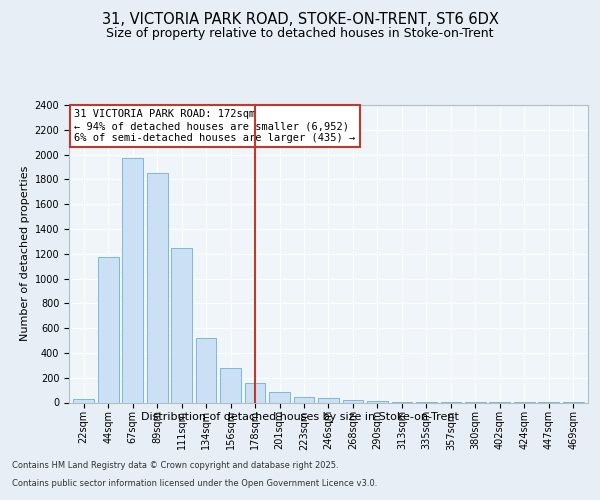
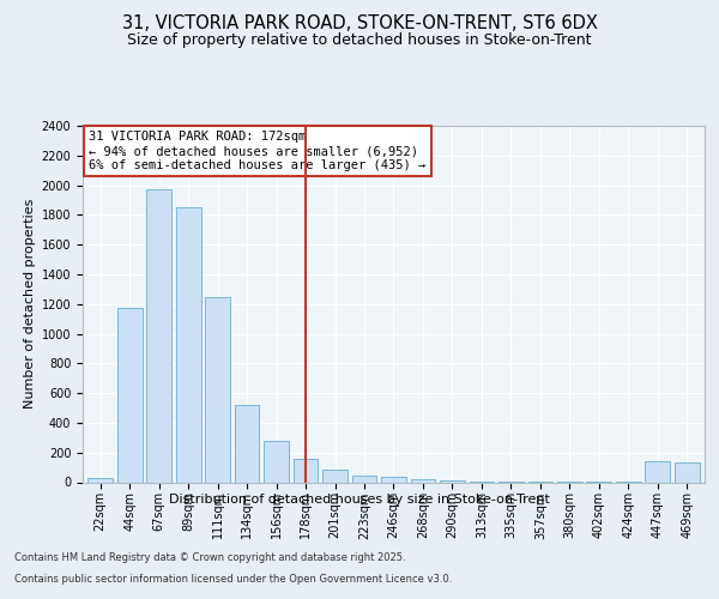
447sqm: 0 -> 140
469sqm: 0 -> 130
